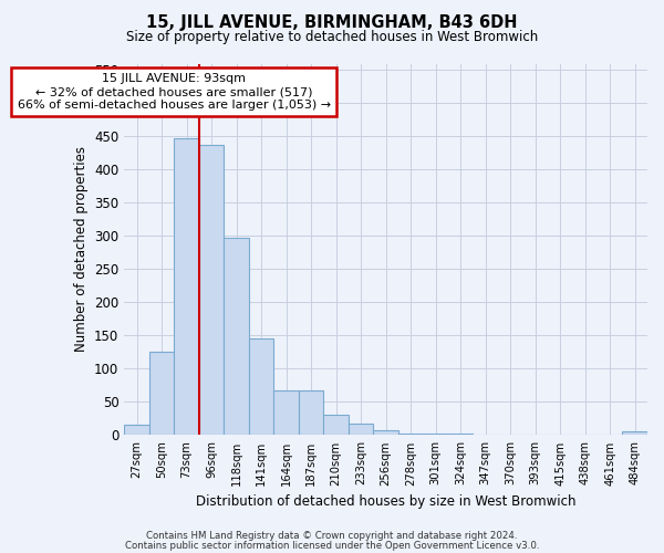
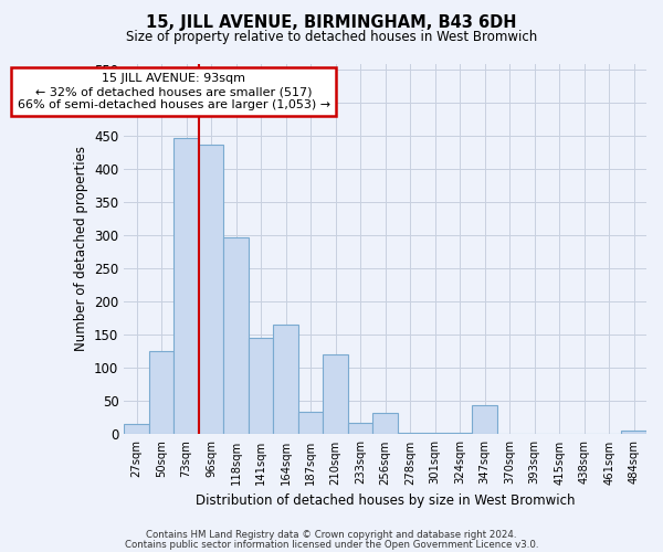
164sqm: 68 -> 166
187sqm: 68 -> 34
210sqm: 30 -> 120
256sqm: 8 -> 32
347sqm: 1 -> 44
